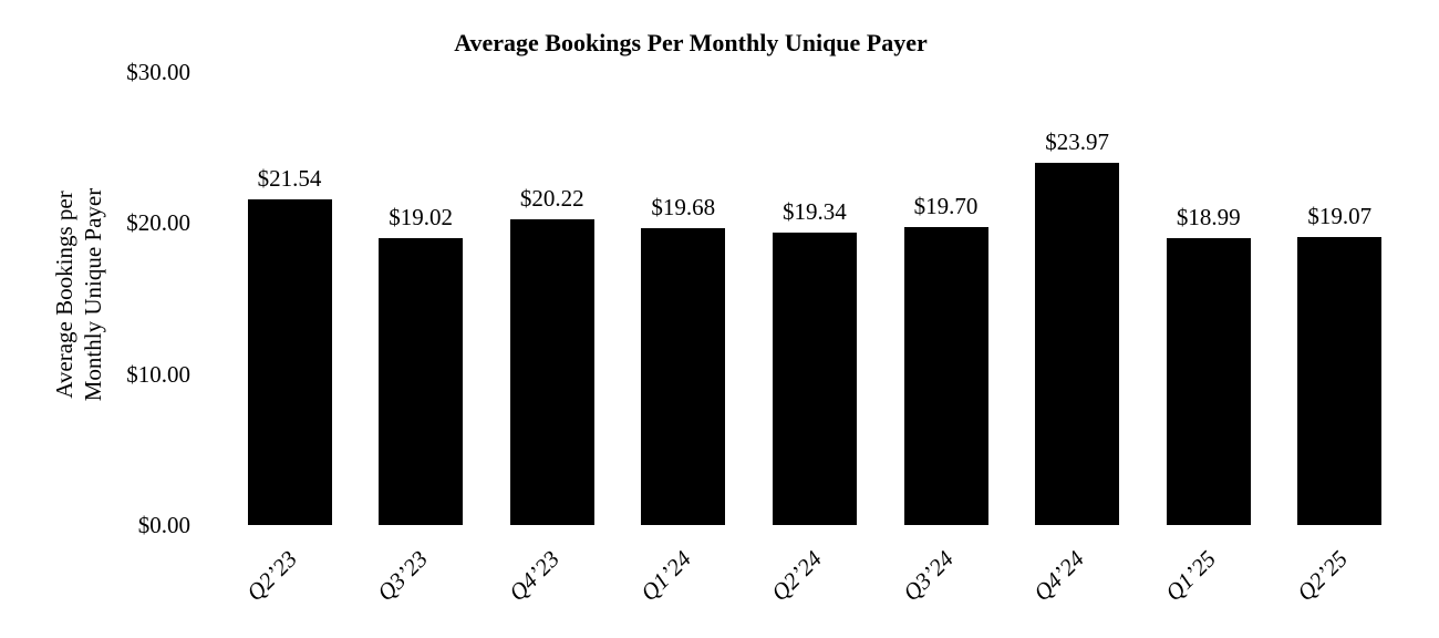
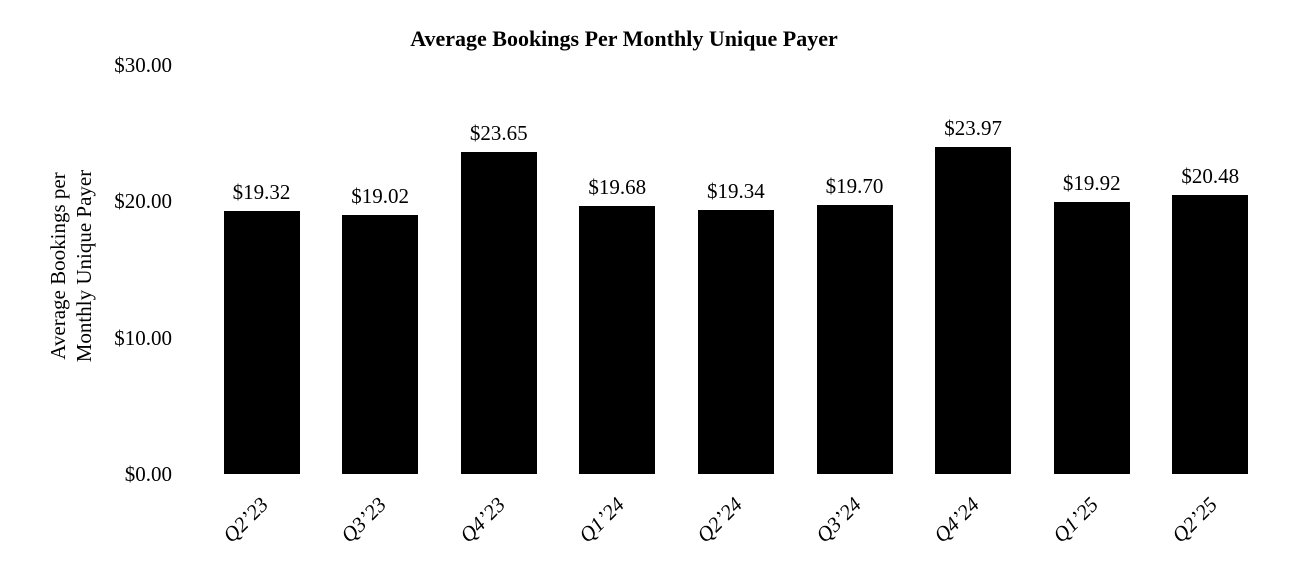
Q2’23: $21.54 -> $19.32
Q4’23: $20.22 -> $23.65
Q1’25: $18.99 -> $19.92
Q2’25: $19.07 -> $20.48
